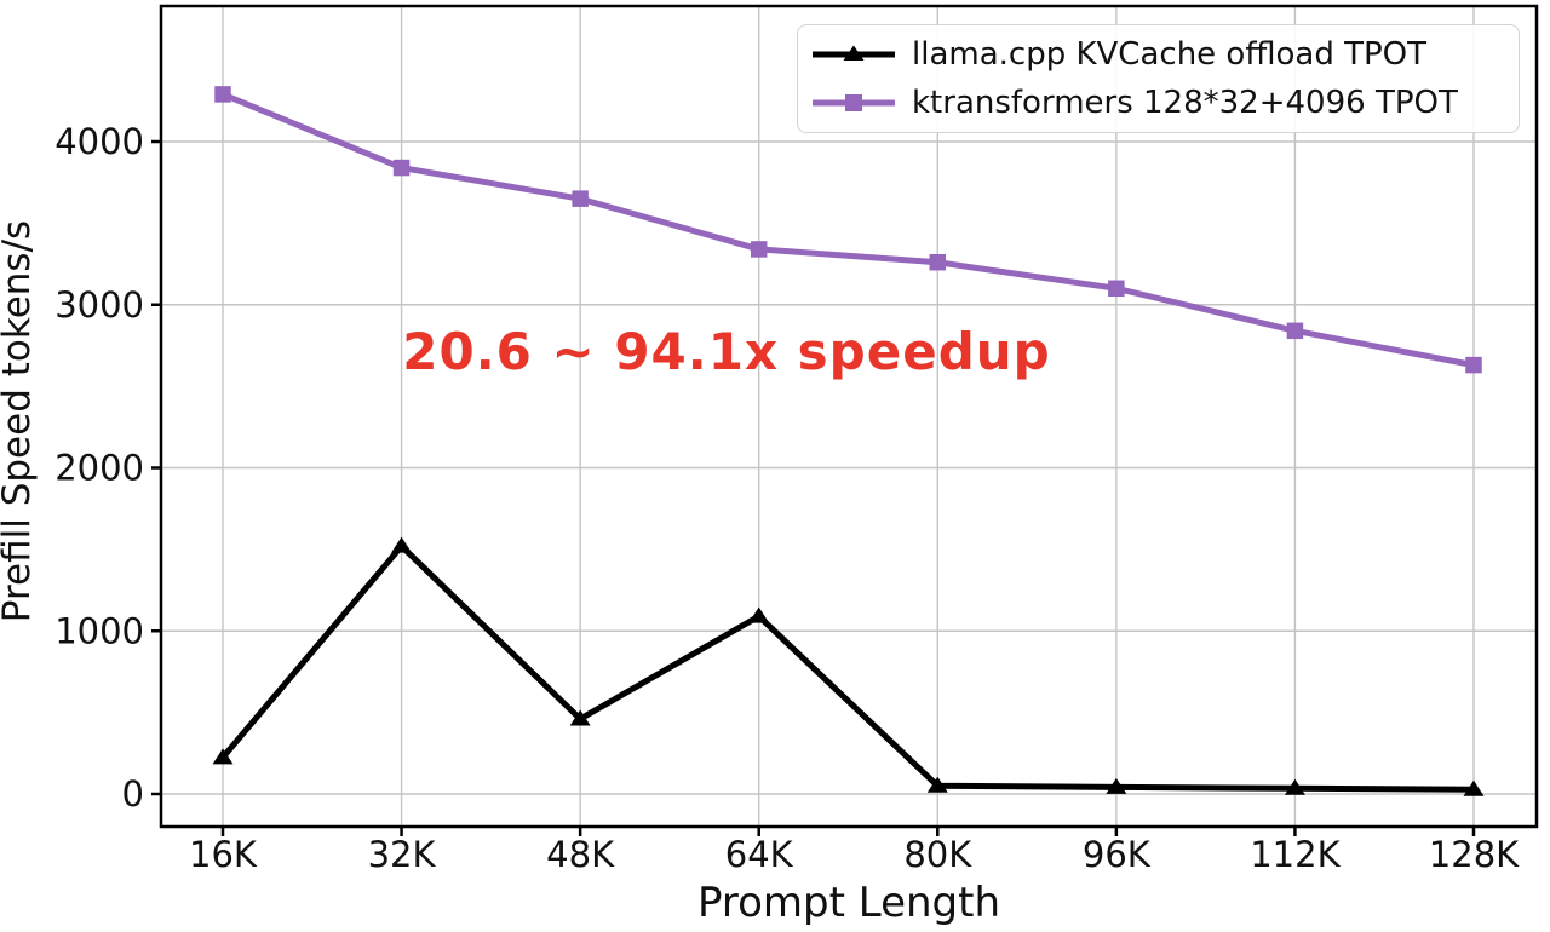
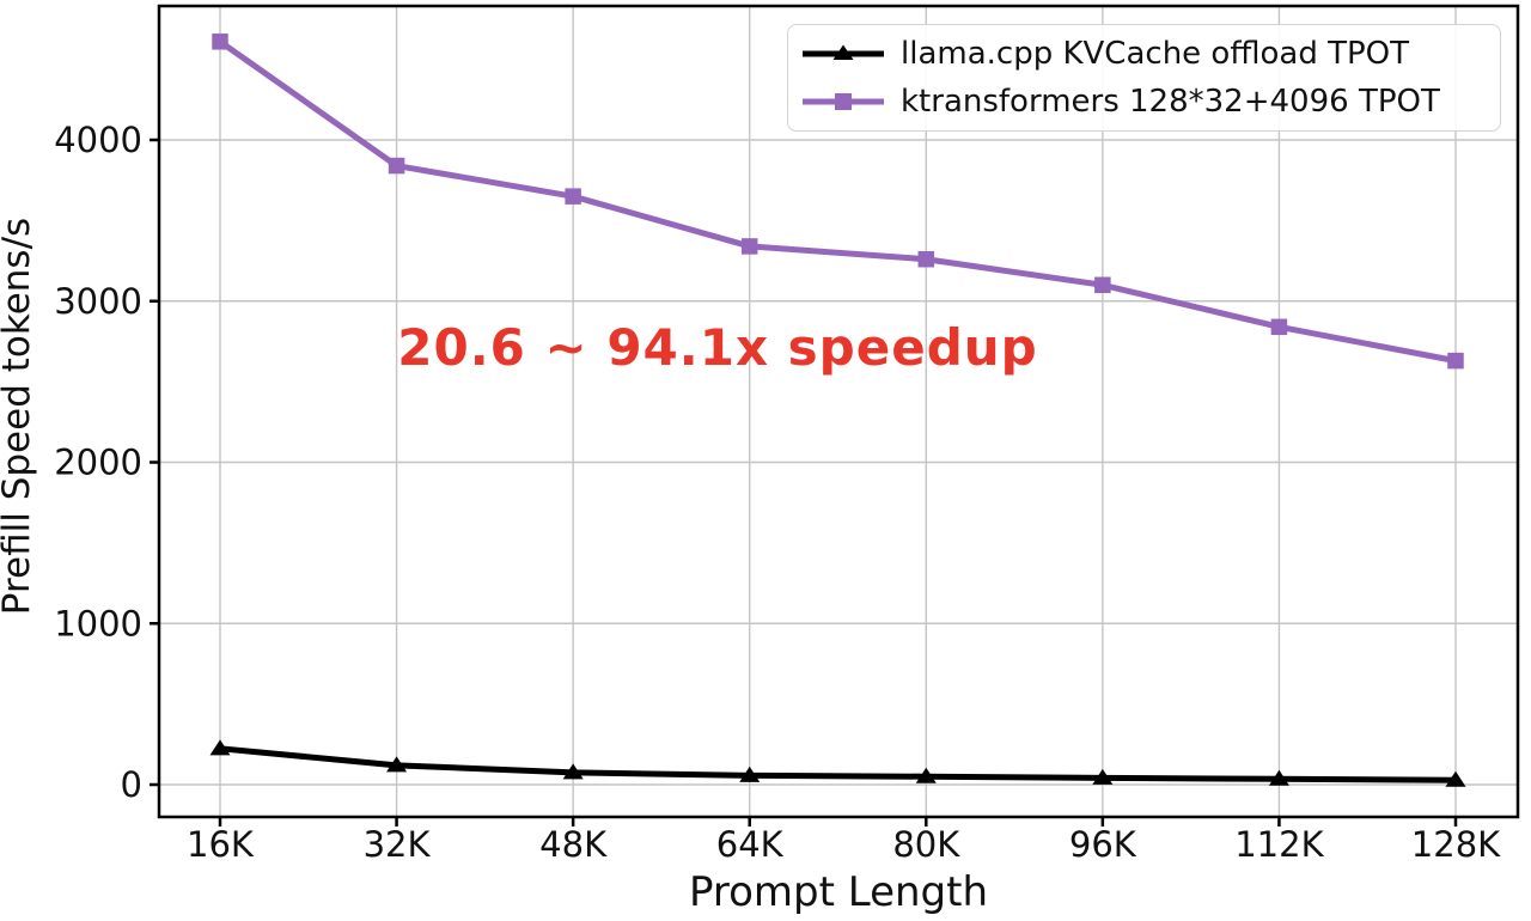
ktransformers 128*32+4096 TPOT/16K: 4290 -> 4610
llama.cpp KVCache offload TPOT/32K: 1520 -> 120
llama.cpp KVCache offload TPOT/48K: 460 -> 80
llama.cpp KVCache offload TPOT/64K: 1090 -> 60
